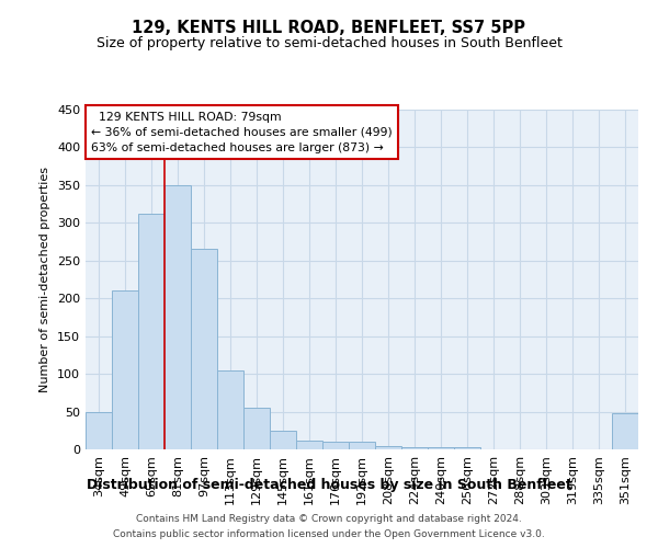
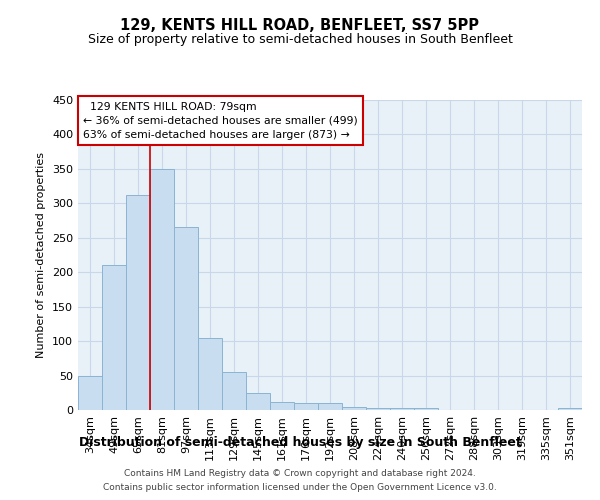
351sqm: 48 -> 3
